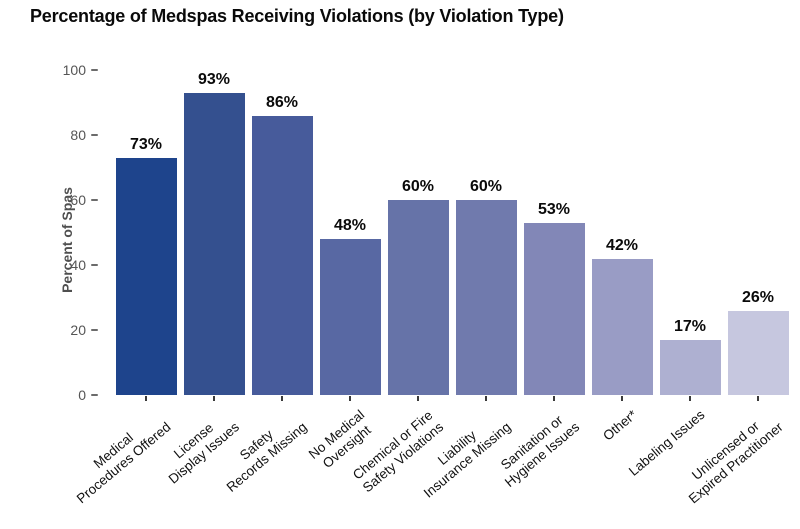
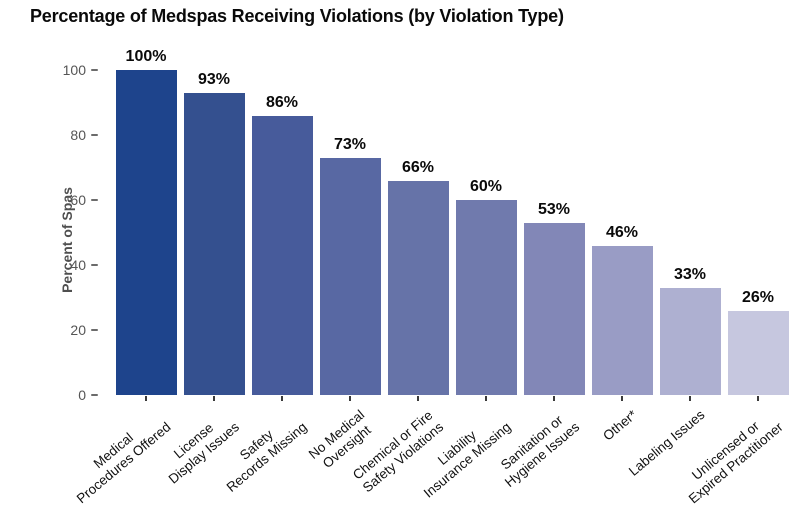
Medical Procedures Offered: 73% -> 100%
No Medical Oversight: 48% -> 73%
Chemical or Fire Safety Violations: 60% -> 66%
Other*: 42% -> 46%
Labeling Issues: 17% -> 33%
